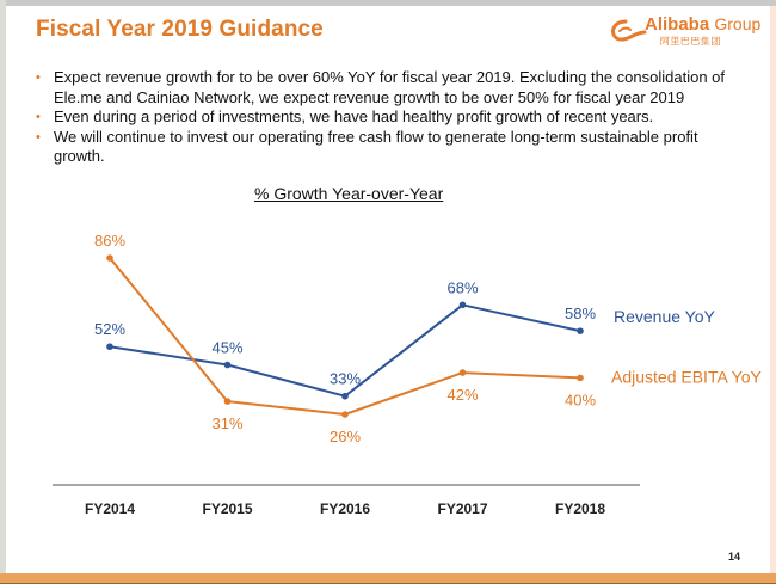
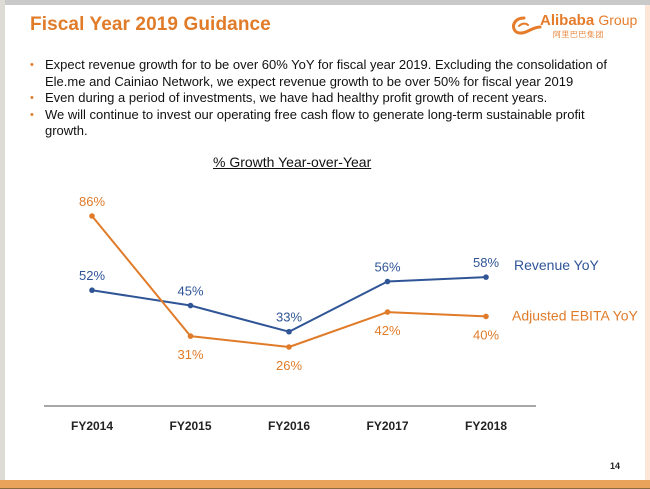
Revenue YoY/FY2017: 68% -> 56%
